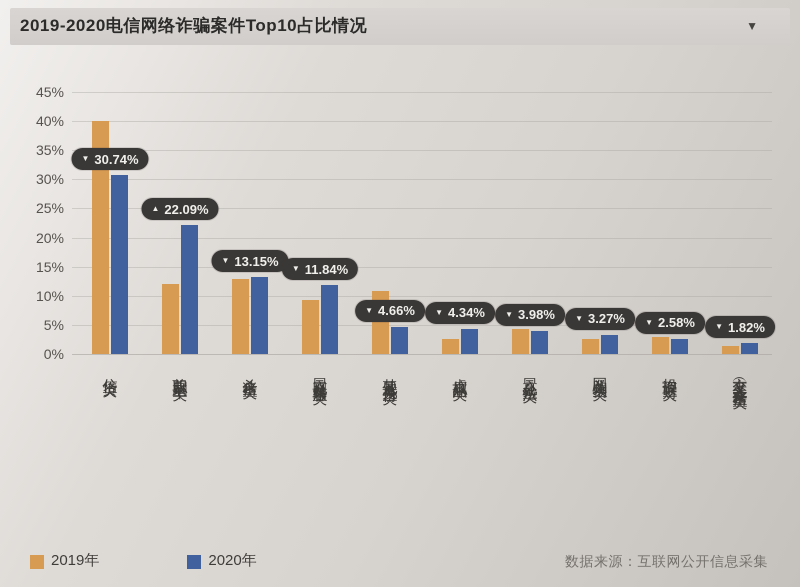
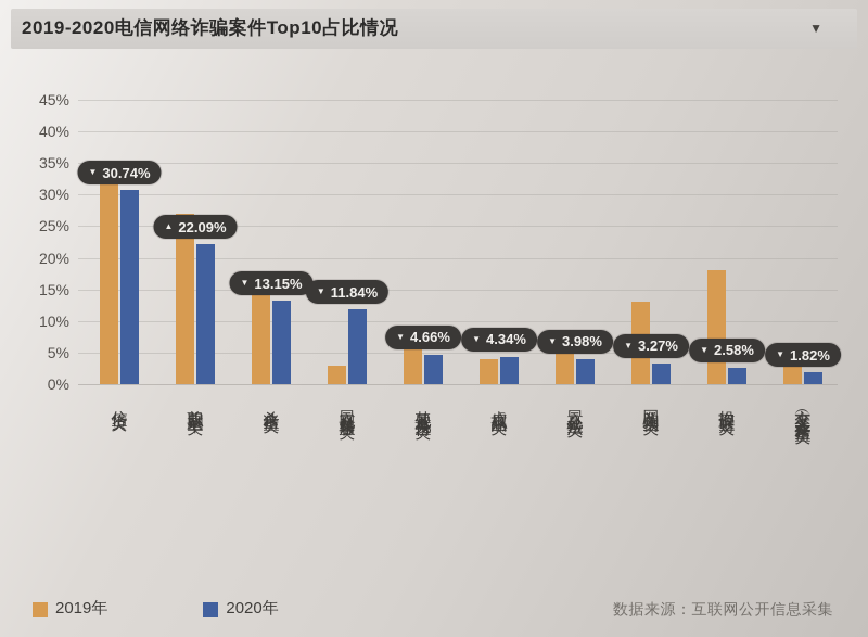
2019年/信贷类: 40% -> 34%
2019年/兼职刷单类: 12% -> 27%
2019年/杀猪盘类: 13% -> 15%
2019年/冒充网站客服类: 9% -> 3%
2019年/其他冒充身份类: 11% -> 7%
2019年/虚拟商品类: 2% -> 4%
2019年/冒充公检法类: 4% -> 6%
2019年/网购实物类: 2% -> 13%
2019年/投资理财类: 3% -> 18%
2019年/交友类（非杀猪盘类）: 1% -> 3%
